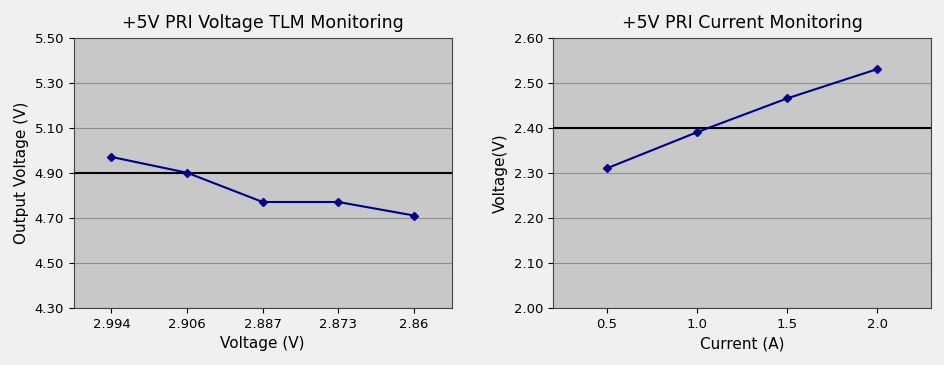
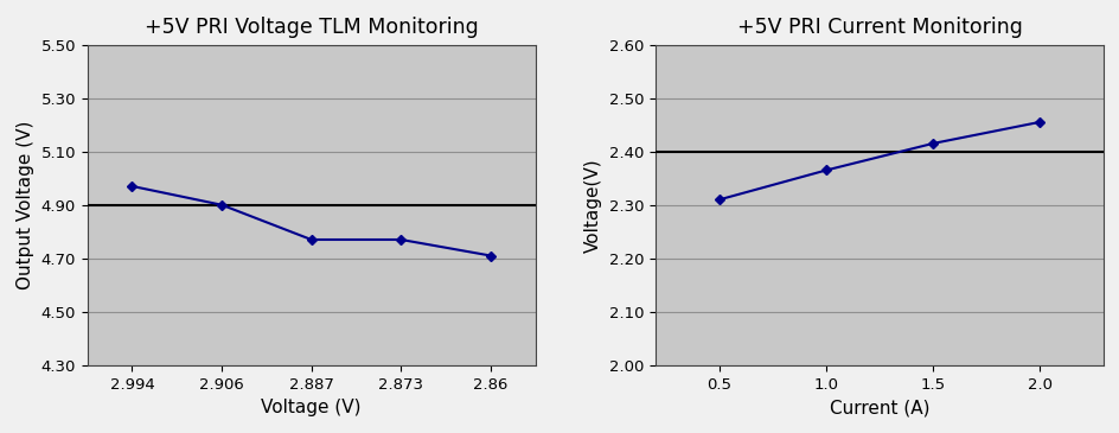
+5V PRI Current Monitoring/1.0: 2.390 -> 2.365
+5V PRI Current Monitoring/1.5: 2.465 -> 2.415
+5V PRI Current Monitoring/2.0: 2.530 -> 2.455
